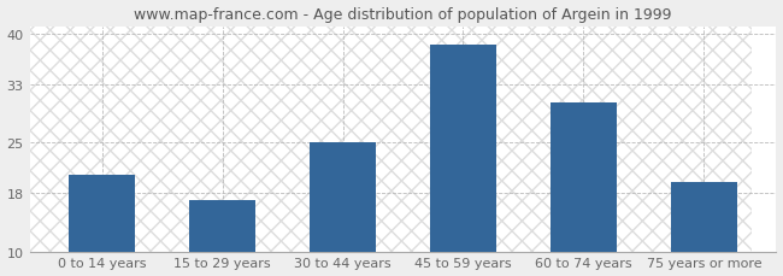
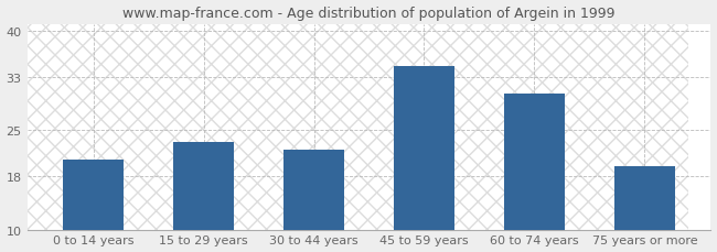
15 to 29 years: 17.0 -> 23.2
30 to 44 years: 25.0 -> 22.0
45 to 59 years: 38.5 -> 34.6
